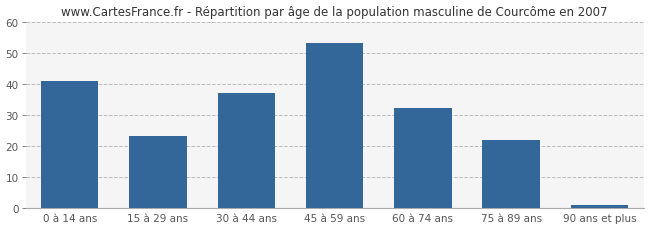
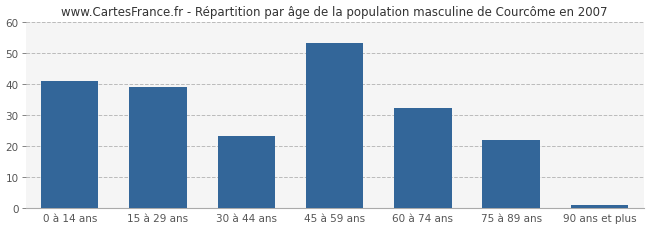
15 à 29 ans: 23 -> 39
30 à 44 ans: 37 -> 23
